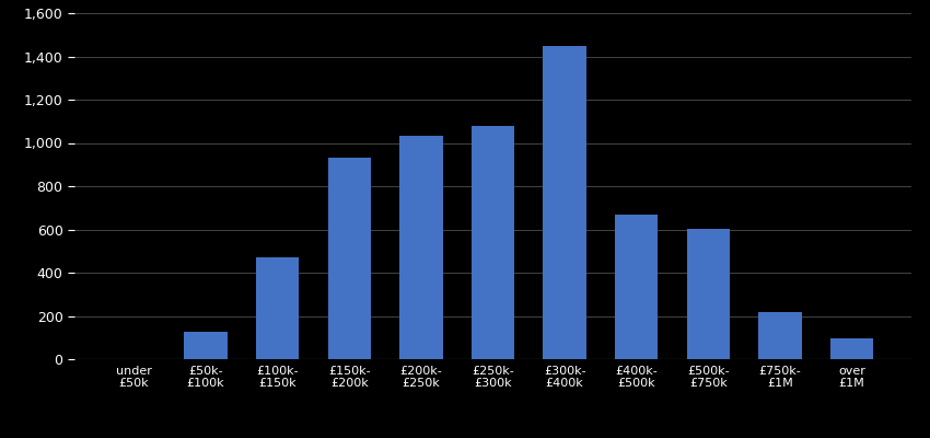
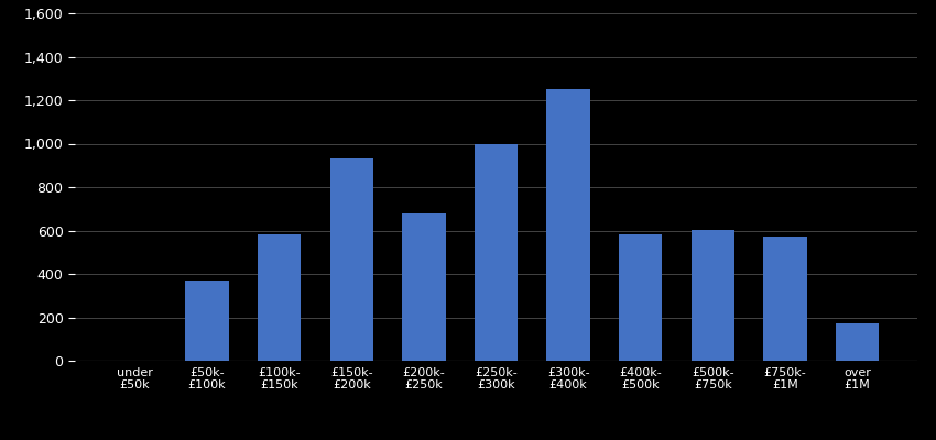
£50k- £100k: 120 -> 370
£100k- £150k: 470 -> 580
£200k- £250k: 1,040 -> 680
£250k- £300k: 1,080 -> 1,000
£300k- £400k: 1,450 -> 1,250
£400k- £500k: 670 -> 580
£750k- £1M: 220 -> 570
over £1M: 100 -> 170
